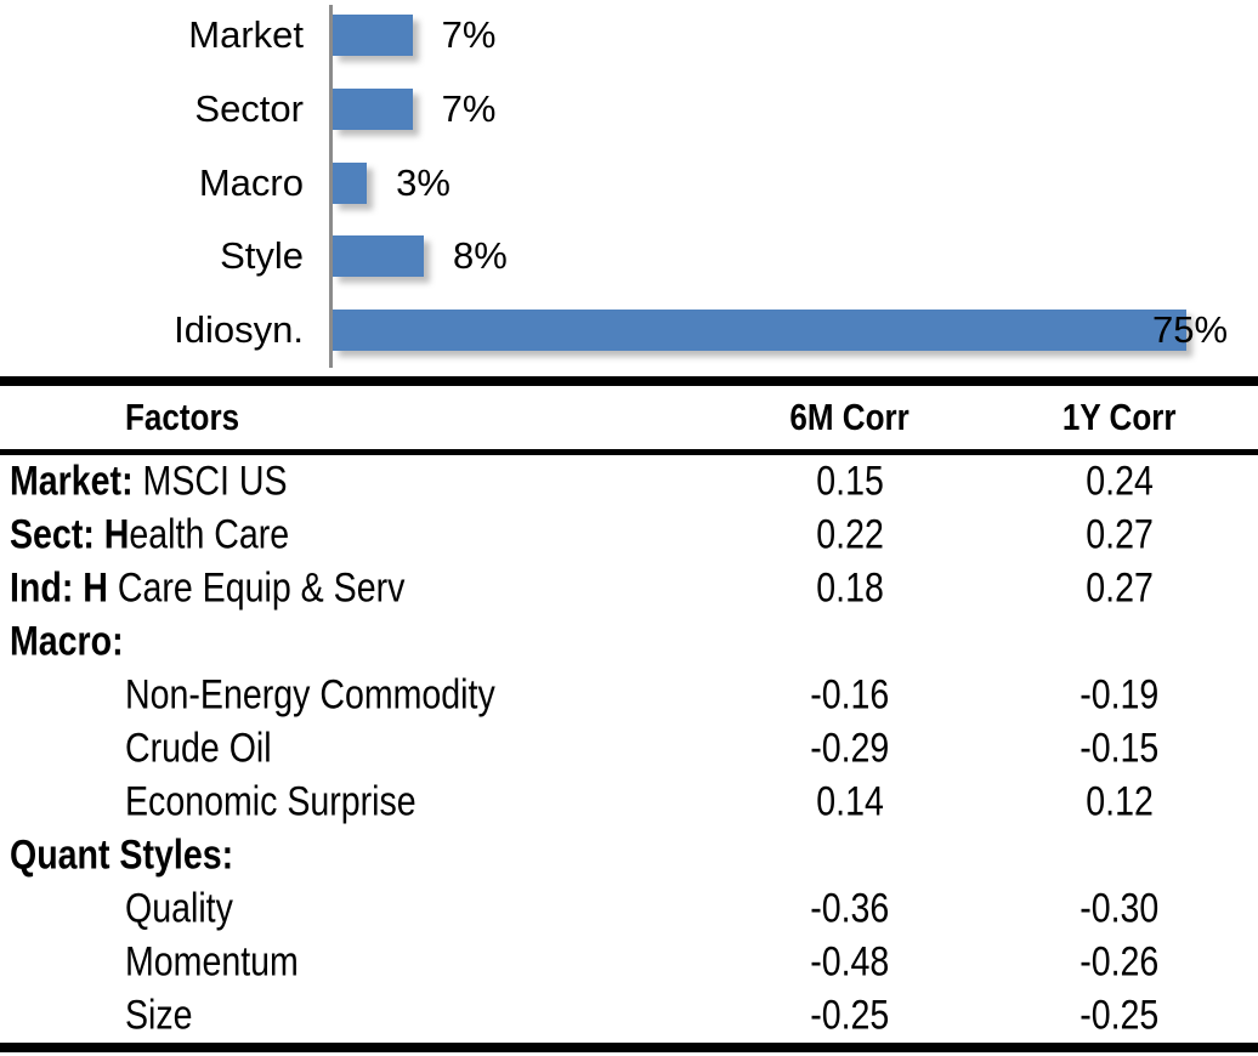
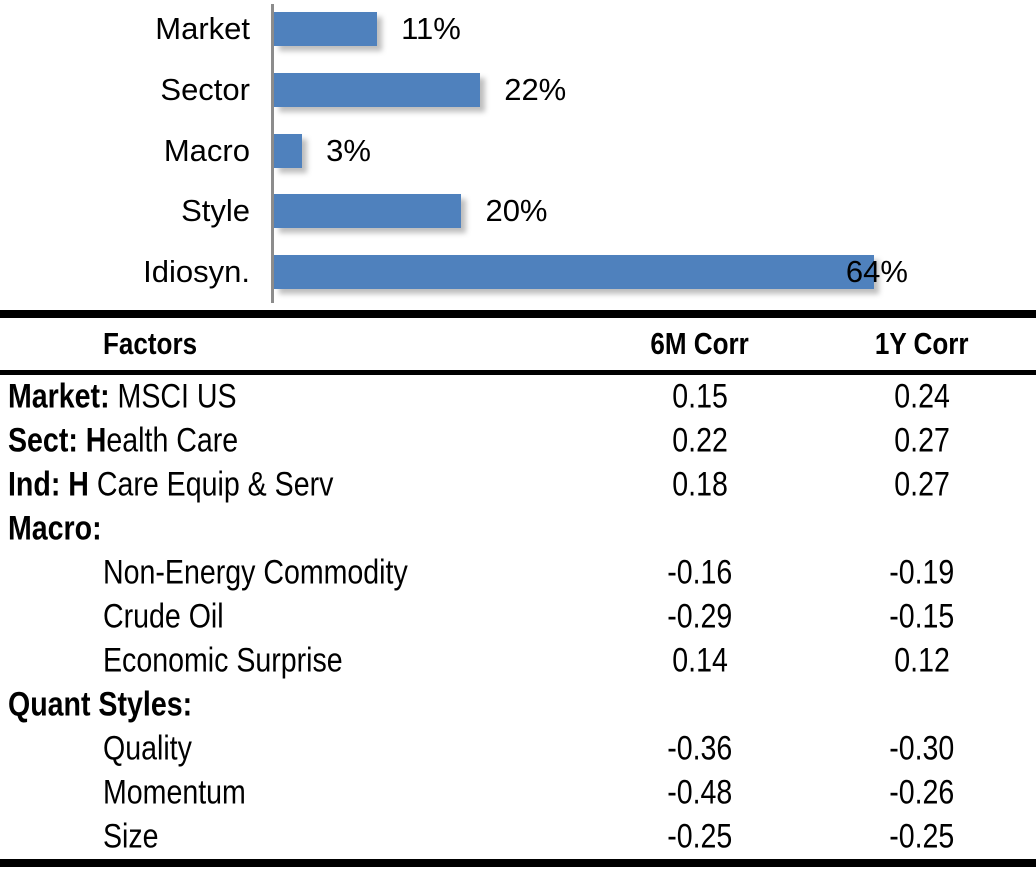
Market: 7% -> 11%
Sector: 7% -> 22%
Style: 8% -> 20%
Idiosyn.: 75% -> 64%
